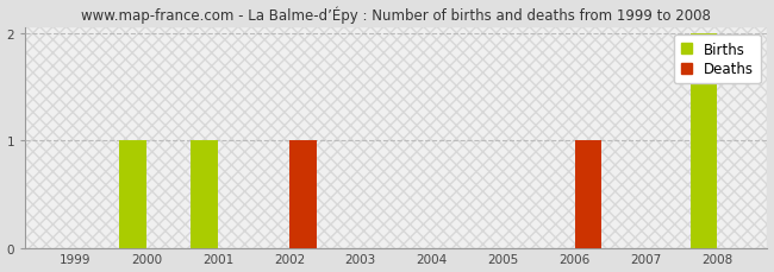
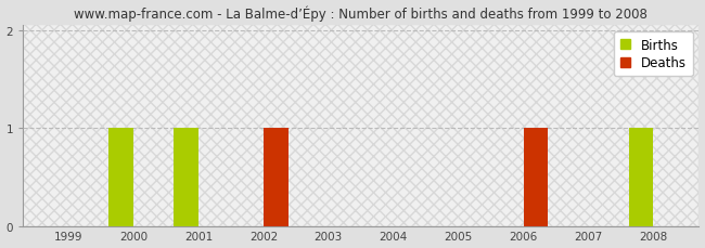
Births/2008: 2 -> 1
